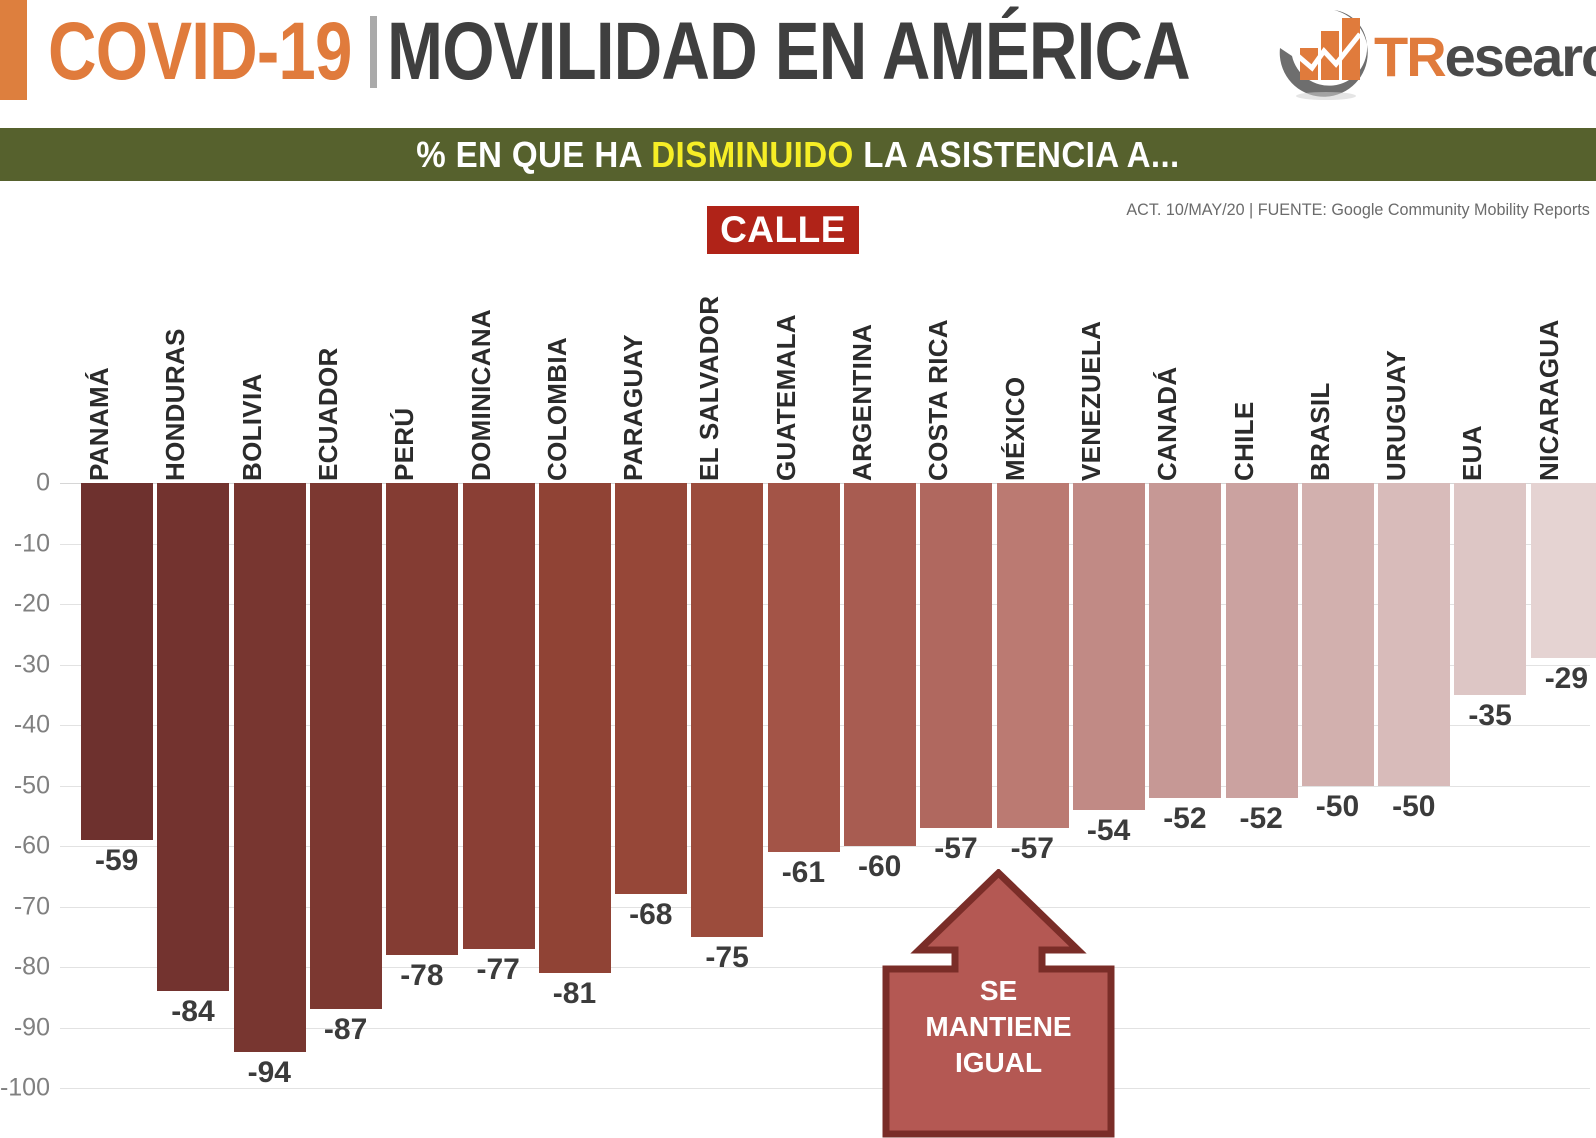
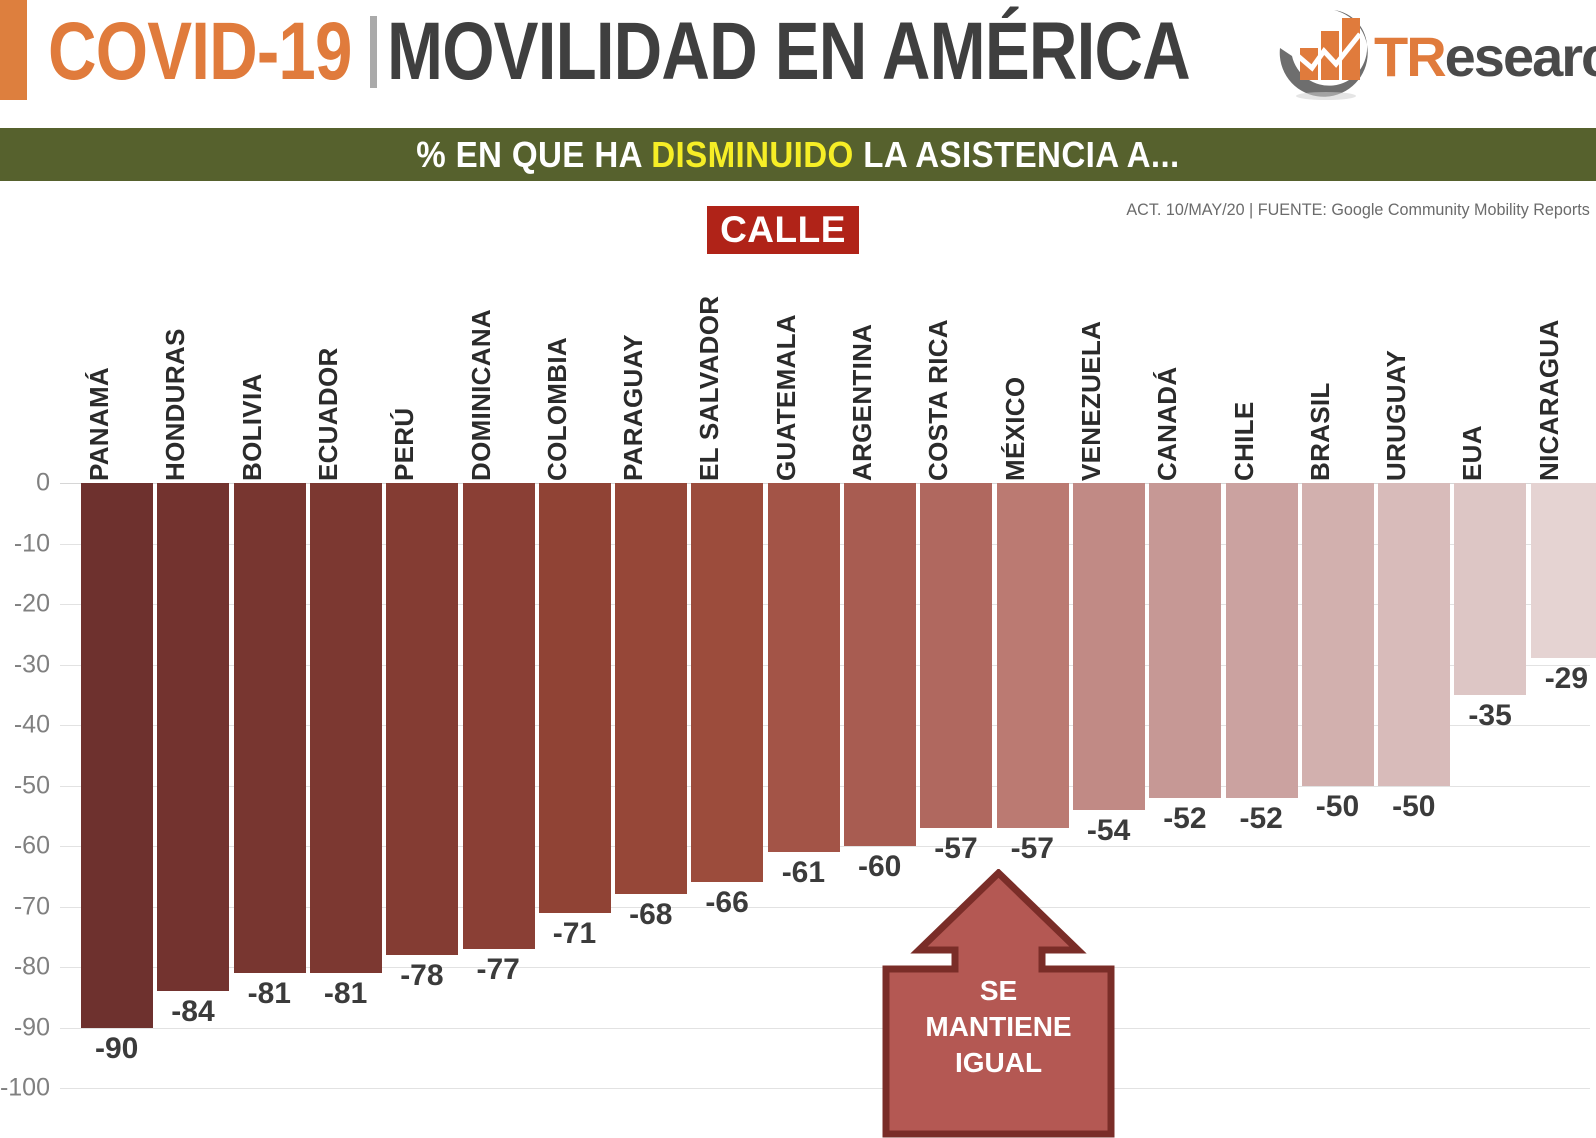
PANAMÁ: -59 -> -90
BOLIVIA: -94 -> -81
ECUADOR: -87 -> -81
COLOMBIA: -81 -> -71
EL SALVADOR: -75 -> -66
